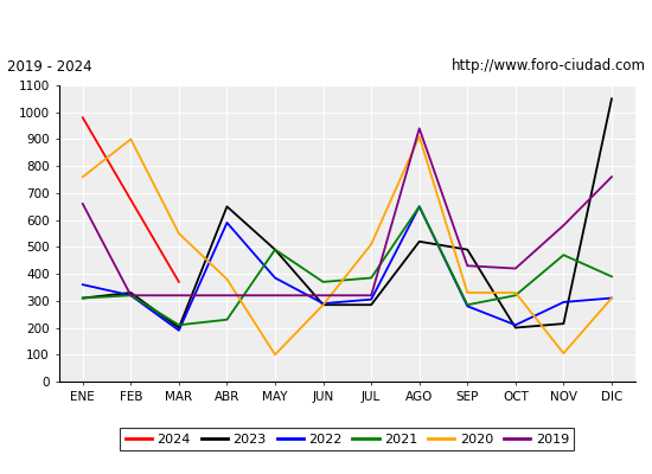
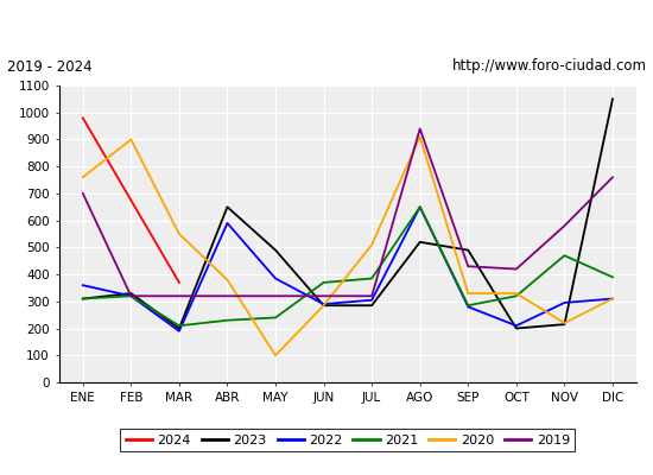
2019/ENE: 660 -> 700
2021/MAY: 490 -> 240
2020/NOV: 105 -> 220
